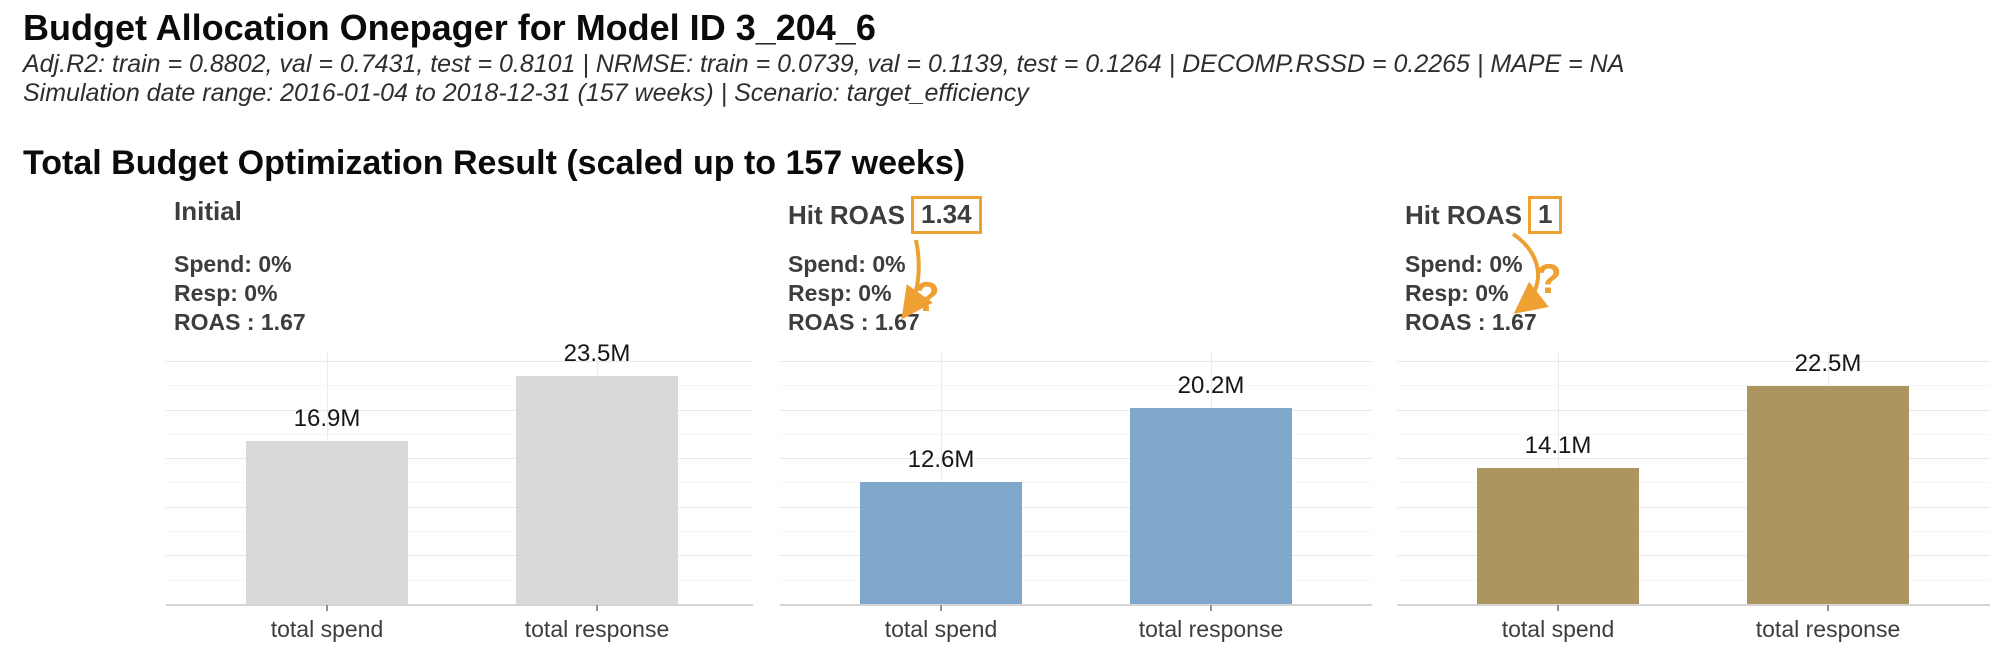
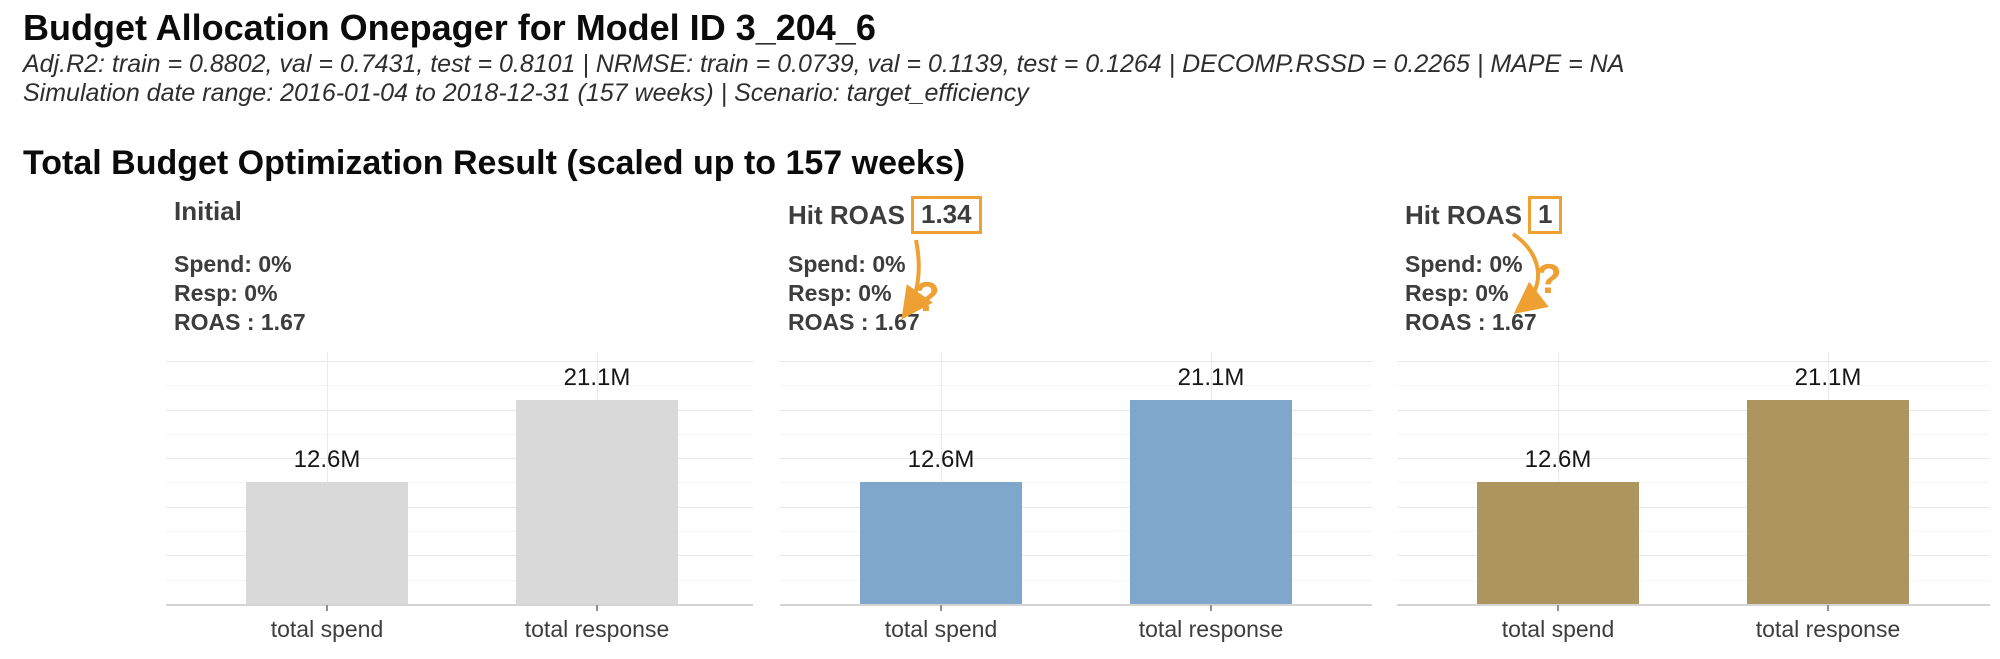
Initial/total spend: 16.9M -> 12.6M
Initial/total response: 23.5M -> 21.1M
Hit ROAS 1.34/total response: 20.2M -> 21.1M
Hit ROAS 1/total spend: 14.1M -> 12.6M
Hit ROAS 1/total response: 22.5M -> 21.1M
